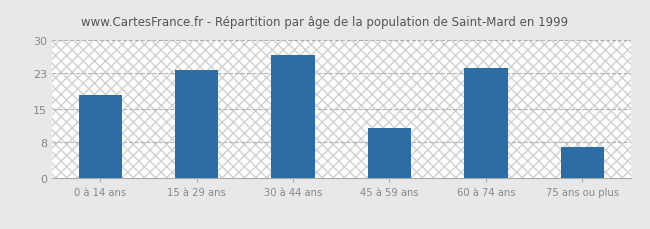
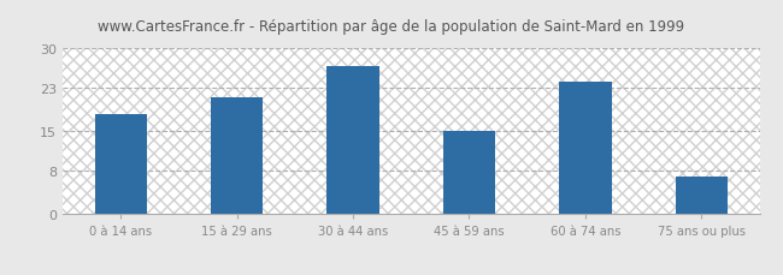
15 à 29 ans: 23.5 -> 21.2
45 à 59 ans: 11.0 -> 15.1
